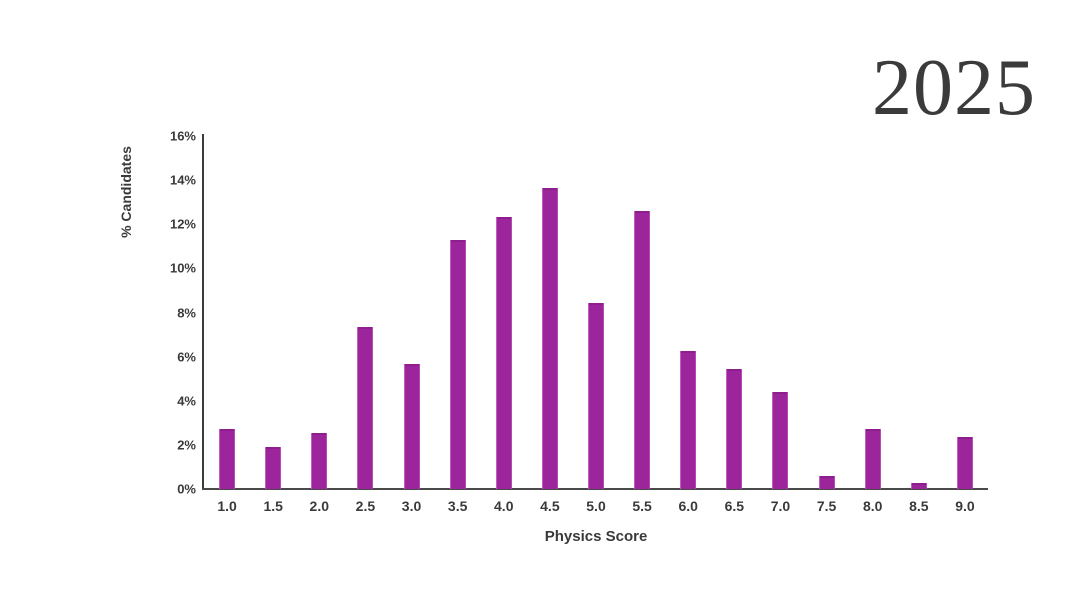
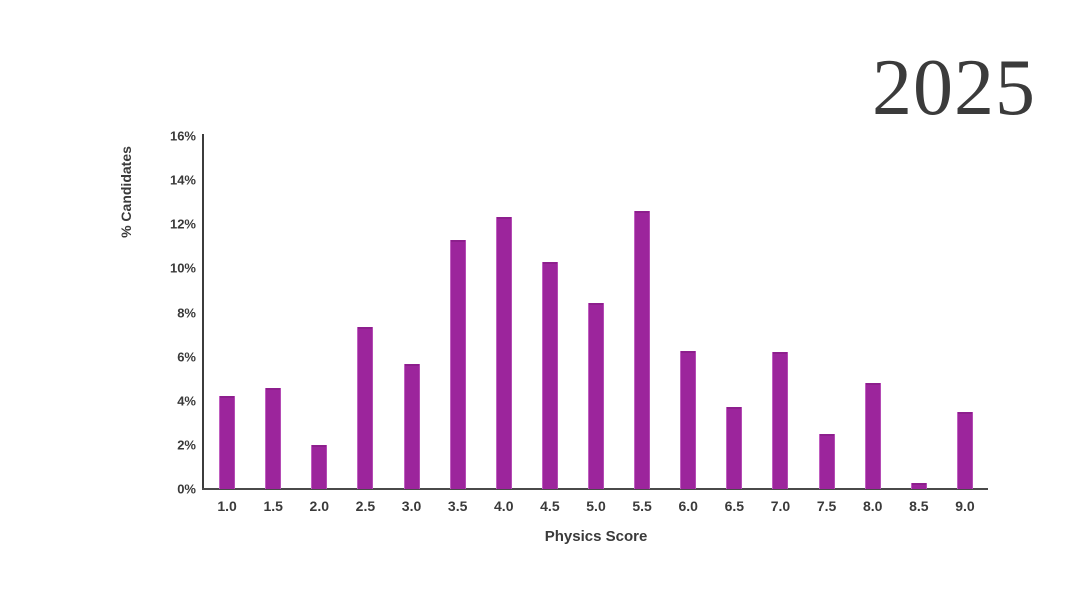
1.0: 2.7% -> 4.2%
1.5: 1.9% -> 4.6%
2.0: 2.5% -> 2.0%
4.5: 13.7% -> 10.3%
6.5: 5.5% -> 3.7%
7.0: 4.4% -> 6.2%
7.5: 0.6% -> 2.5%
8.0: 2.7% -> 4.8%
9.0: 2.4% -> 3.5%
